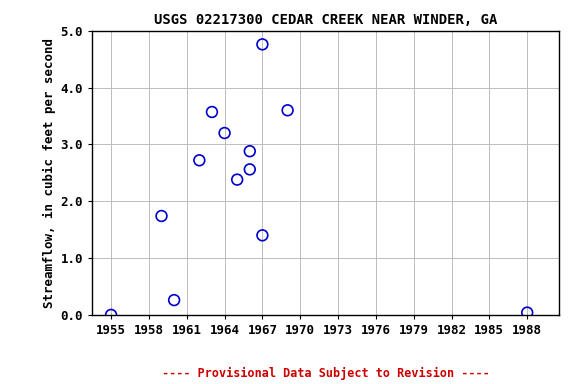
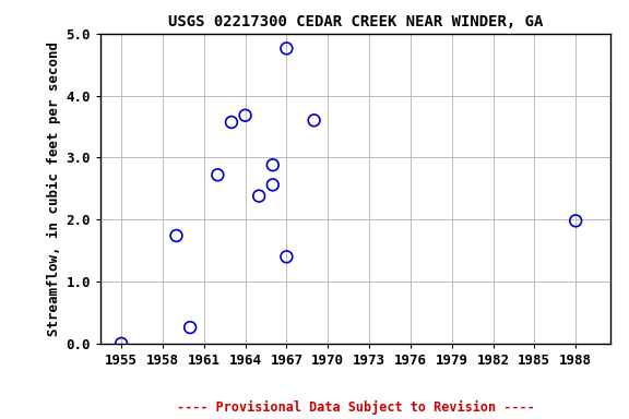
1964: 3.20 -> 3.68
1988: 0.04 -> 1.98
